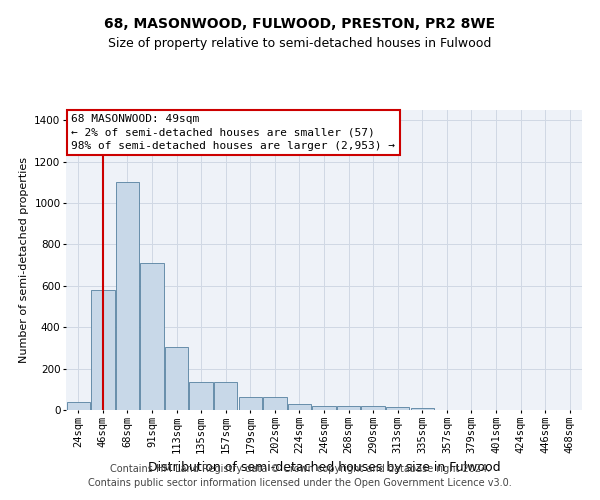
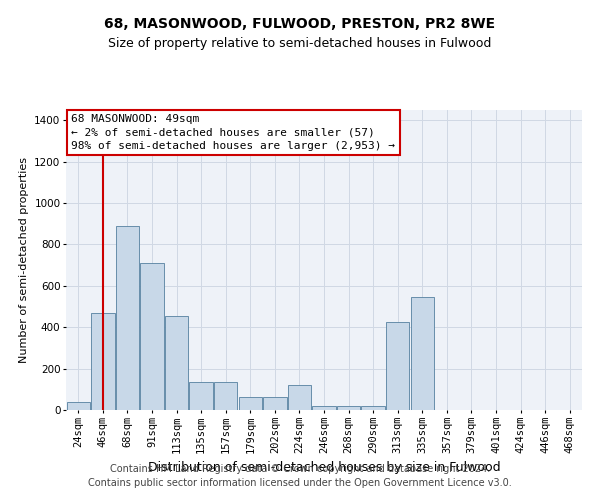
46sqm: 580 -> 470
68sqm: 1100 -> 890
113sqm: 305 -> 455
224sqm: 30 -> 120
313sqm: 15 -> 425
335sqm: 10 -> 545
